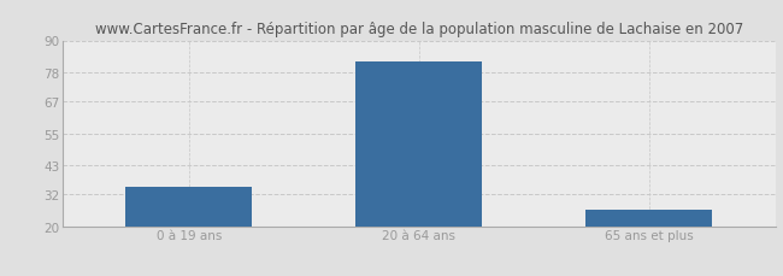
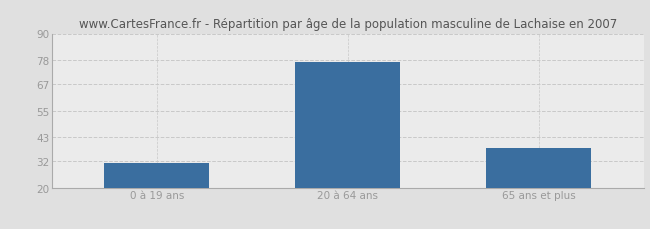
0 à 19 ans: 35 -> 31
20 à 64 ans: 82 -> 77
65 ans et plus: 26 -> 38
